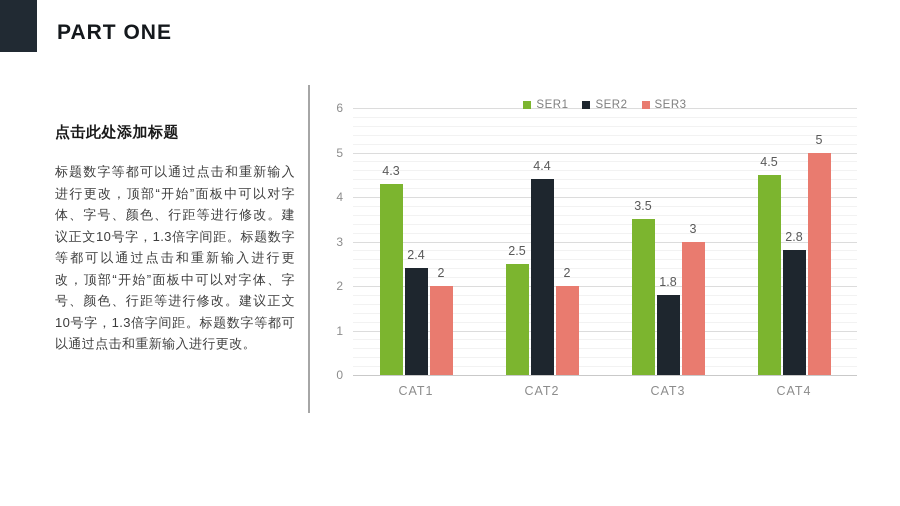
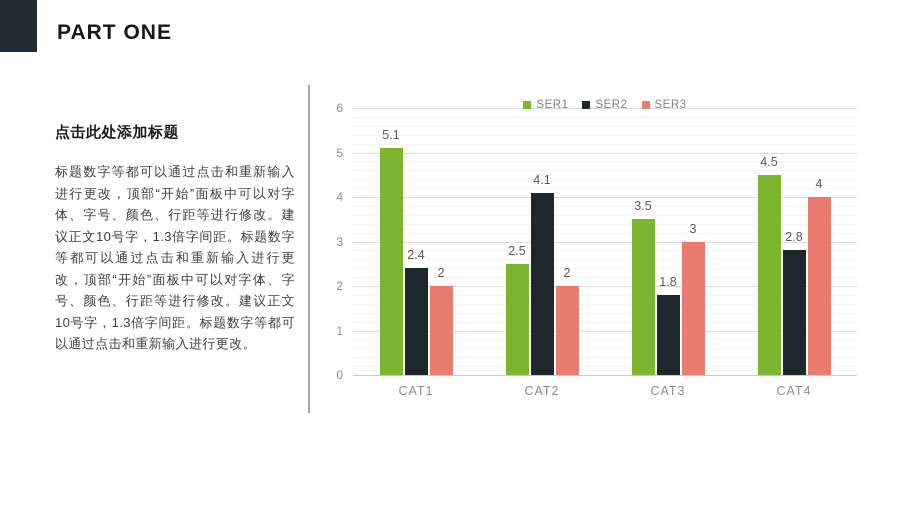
SER1/CAT1: 4.3 -> 5.1
SER2/CAT2: 4.4 -> 4.1
SER3/CAT4: 5 -> 4
